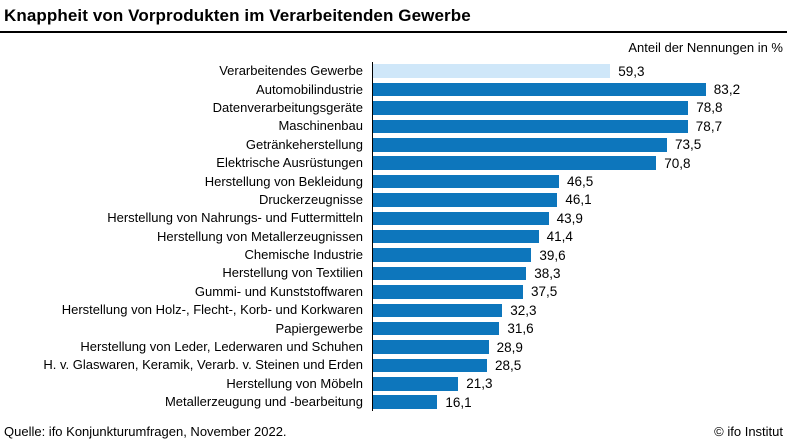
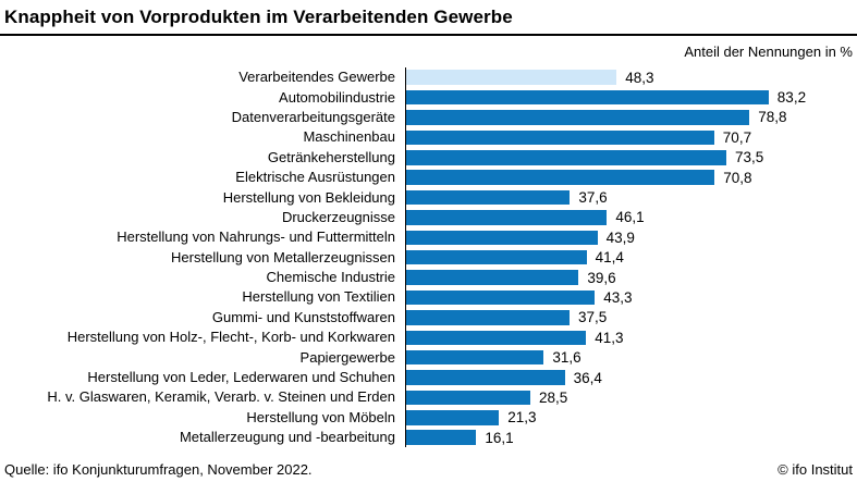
Verarbeitendes Gewerbe: 59,3 -> 48,3
Maschinenbau: 78,7 -> 70,7
Herstellung von Bekleidung: 46,5 -> 37,6
Herstellung von Textilien: 38,3 -> 43,3
Herstellung von Holz-, Flecht-, Korb- und Korkwaren: 32,3 -> 41,3
Herstellung von Leder, Lederwaren und Schuhen: 28,9 -> 36,4
